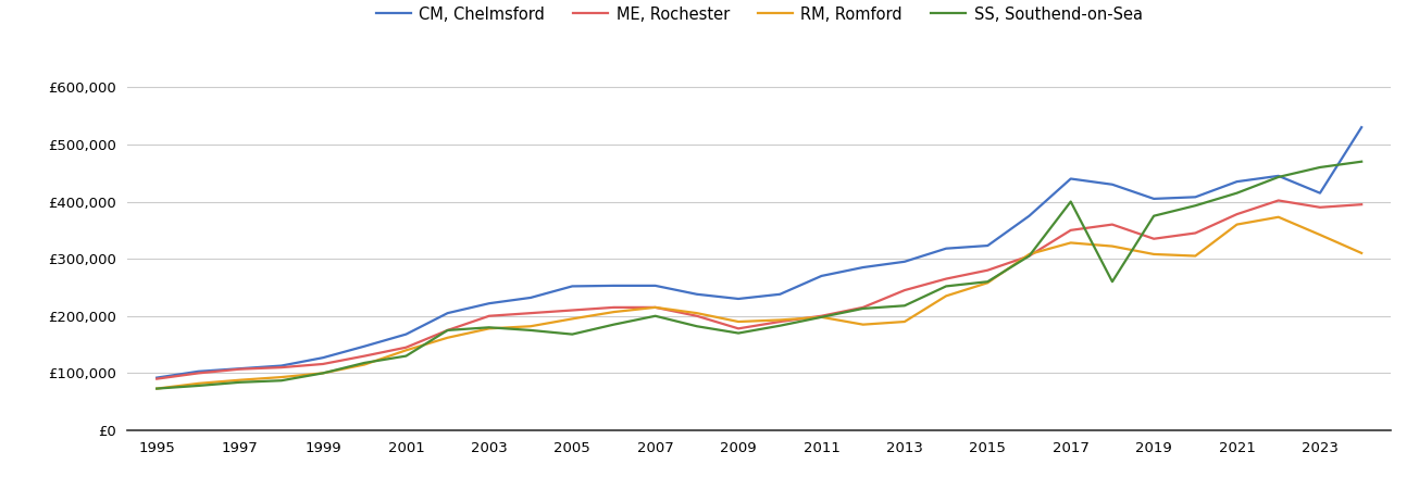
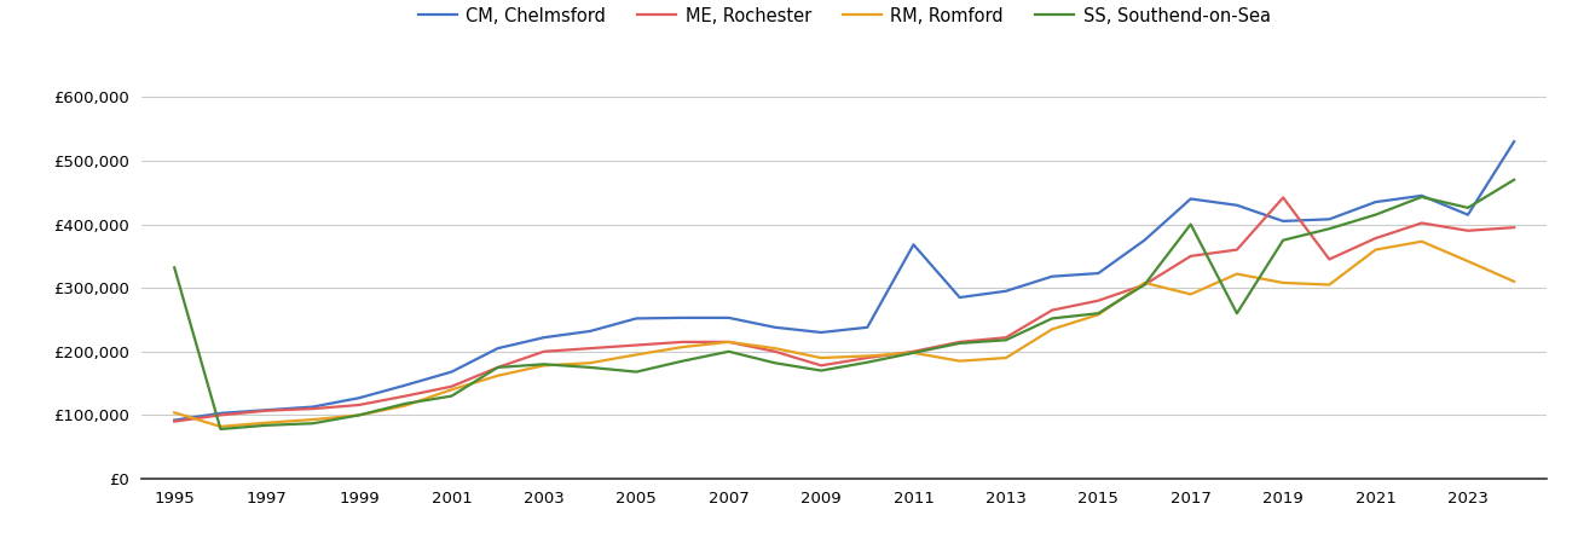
RM, Romford/1995: £73,000 -> £104,000
SS, Southend-on-Sea/1995: £73,000 -> £332,000
CM, Chelmsford/2011: £270,000 -> £368,000
ME, Rochester/2013: £245,000 -> £222,000
RM, Romford/2017: £328,000 -> £290,000
ME, Rochester/2019: £335,000 -> £442,000
SS, Southend-on-Sea/2023: £460,000 -> £426,000
